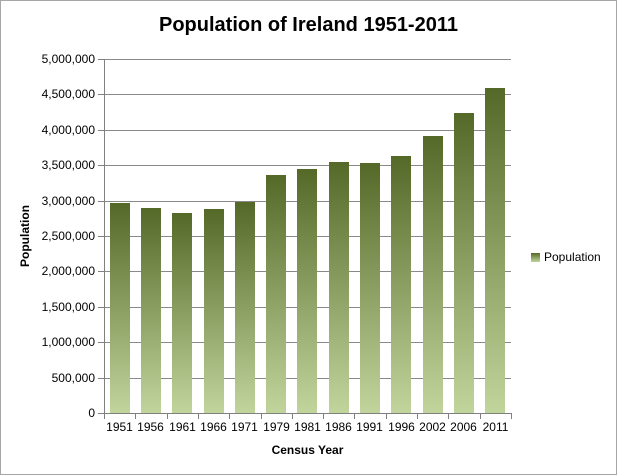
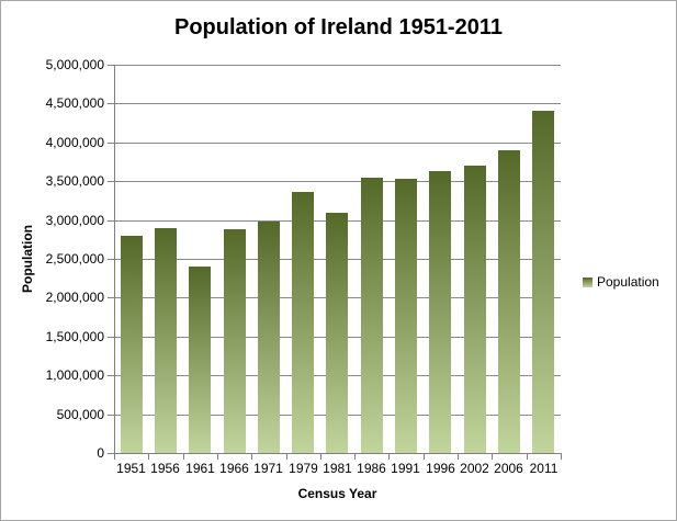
1951: 3000000 -> 2800000
1961: 2800000 -> 2400000
1981: 3400000 -> 3100000
2002: 3900000 -> 3700000
2006: 4200000 -> 3900000
2011: 4600000 -> 4400000
